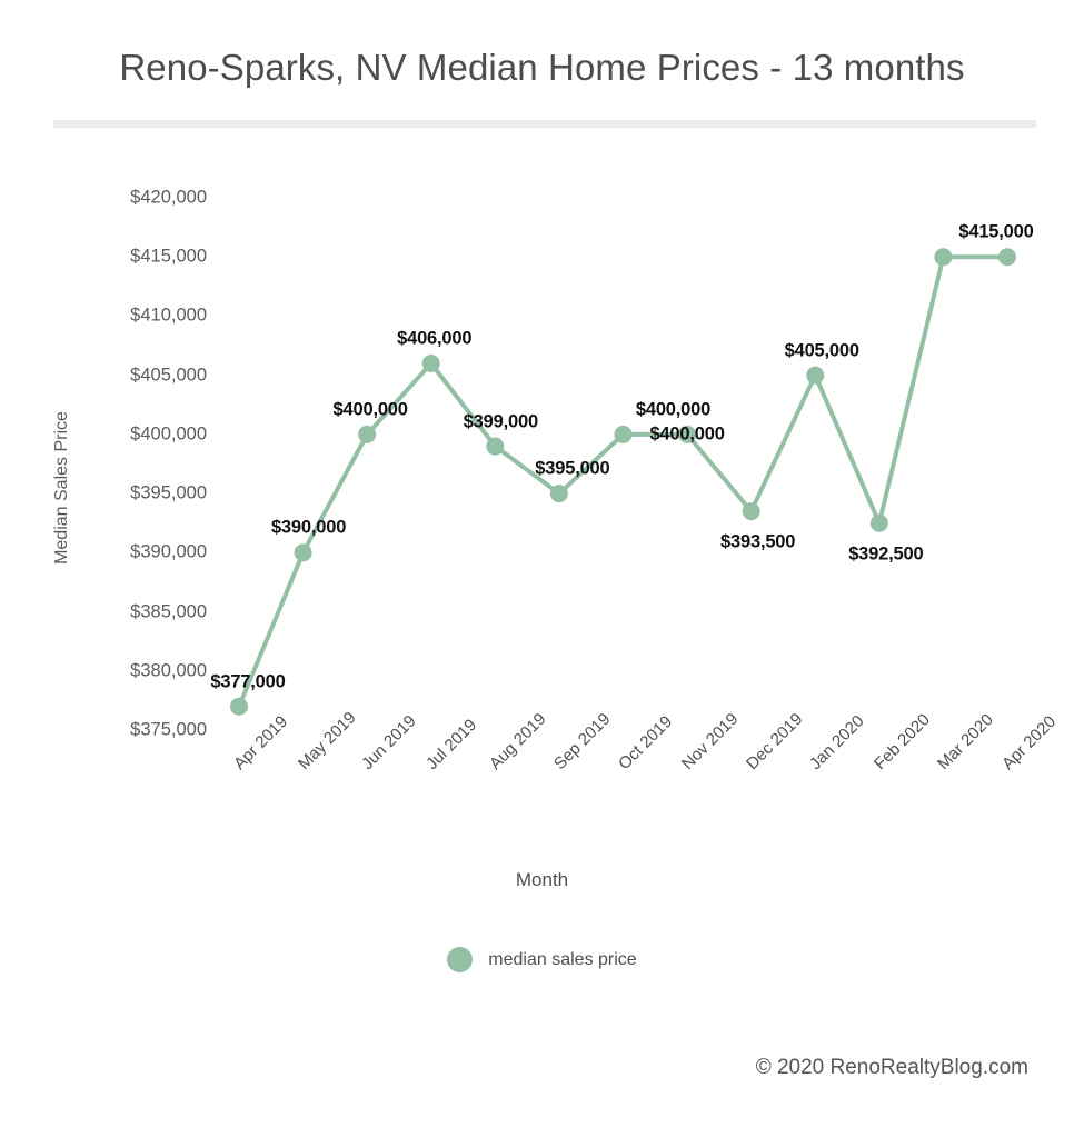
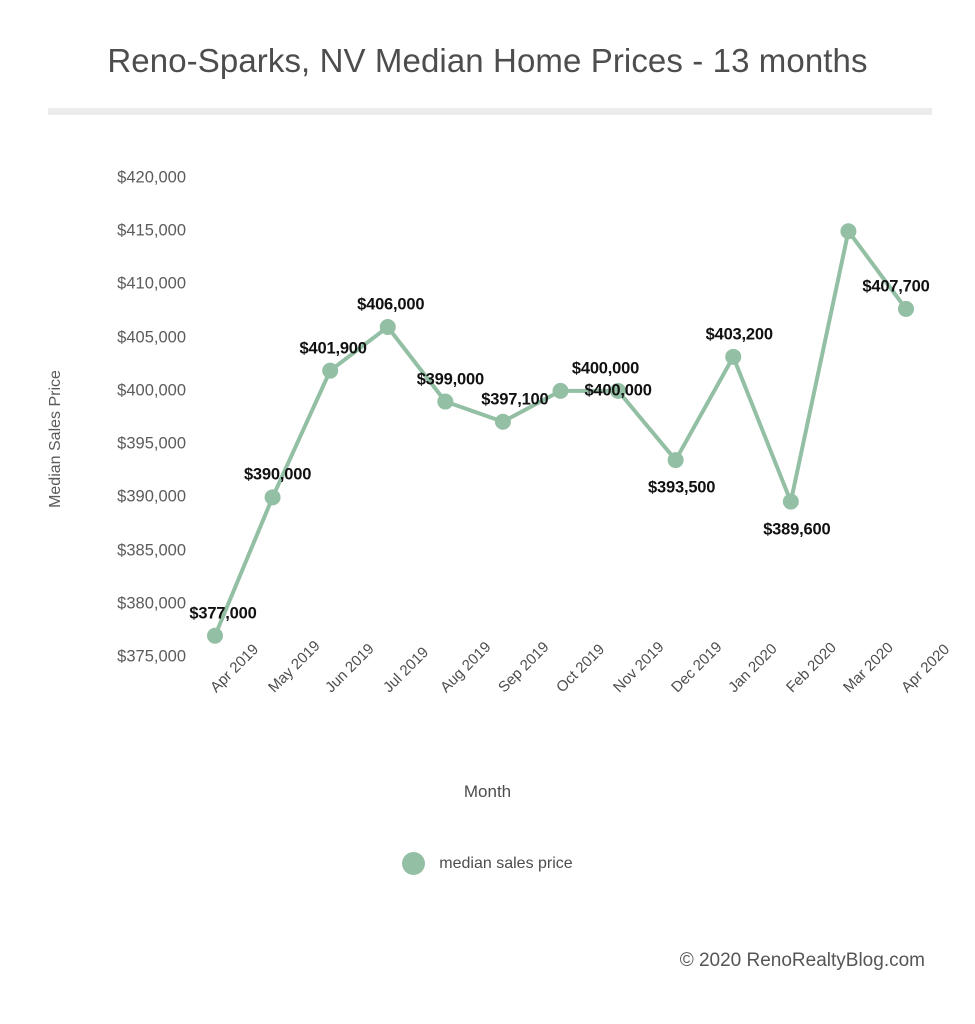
Jun 2019: $400,000 -> $401,900
Sep 2019: $395,000 -> $397,100
Jan 2020: $405,000 -> $403,200
Feb 2020: $392,500 -> $389,600
Apr 2020: $415,000 -> $407,700
